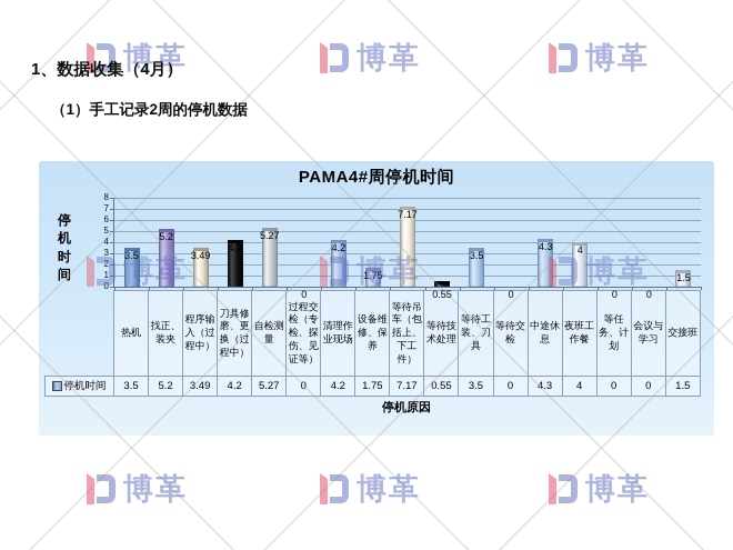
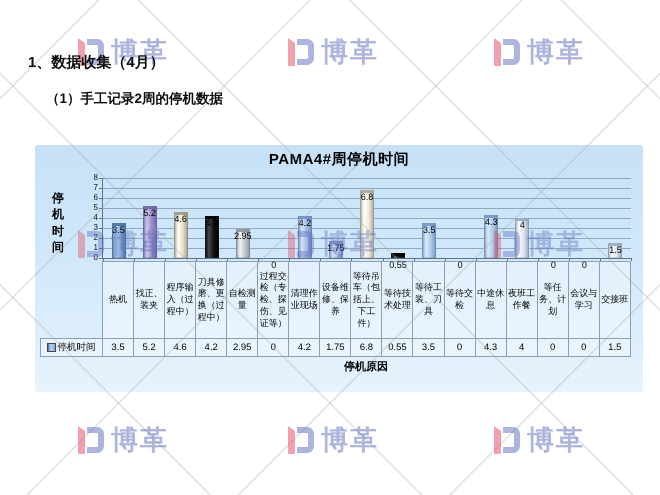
程序输入（过程中）: 3.49 -> 4.6
自检测量: 5.27 -> 2.95
等待吊车（包括上、下工件）: 7.17 -> 6.8
